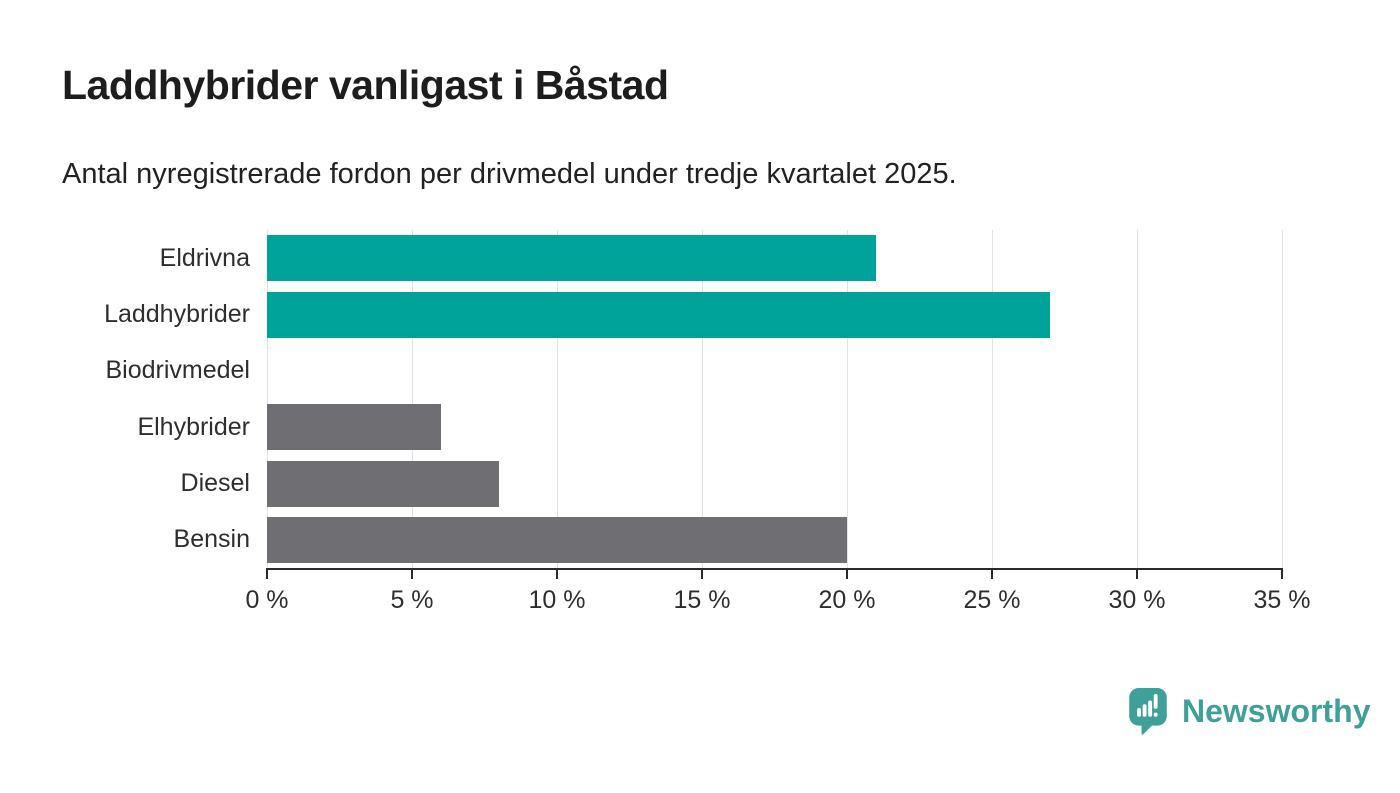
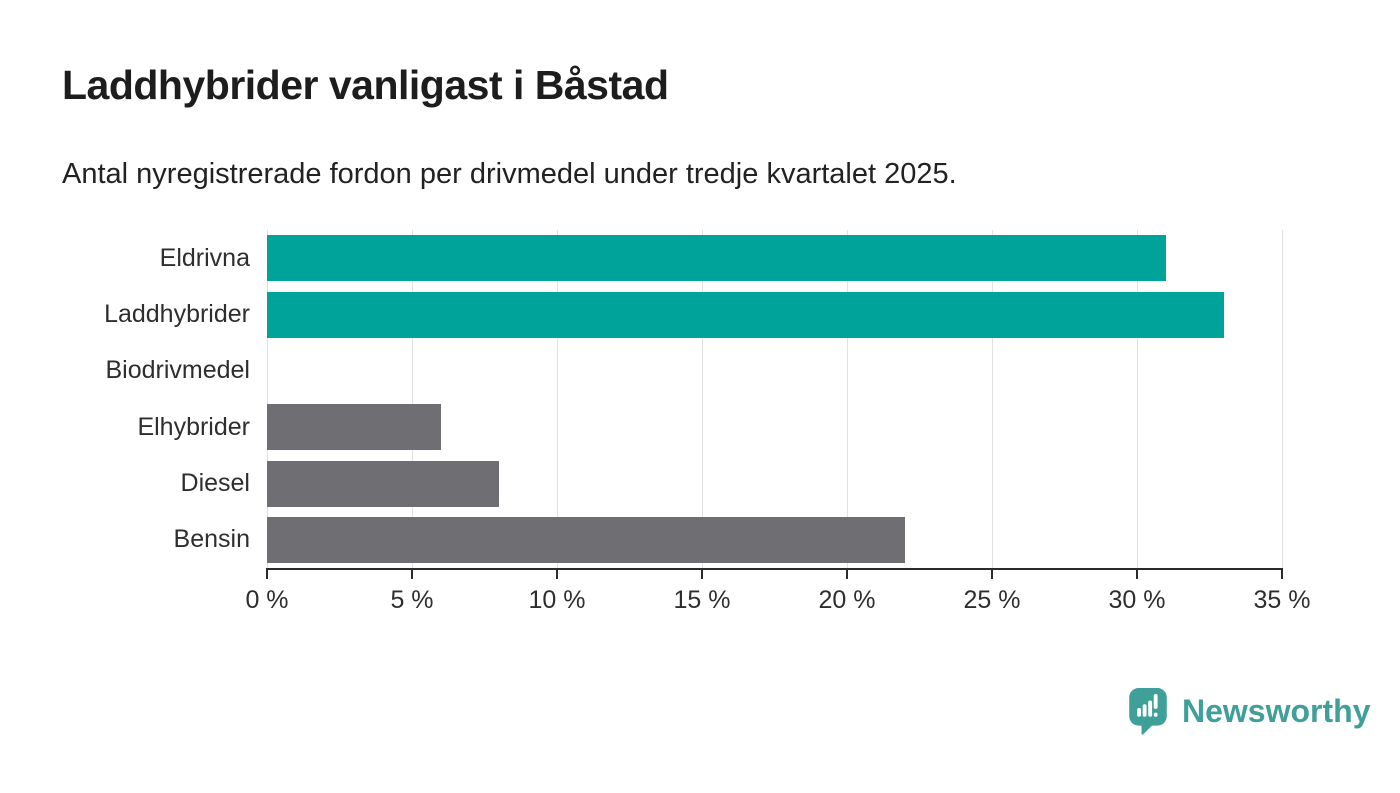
Eldrivna: 21% -> 31%
Laddhybrider: 27% -> 33%
Bensin: 20% -> 22%
